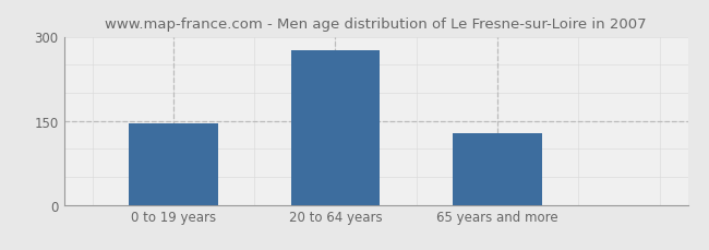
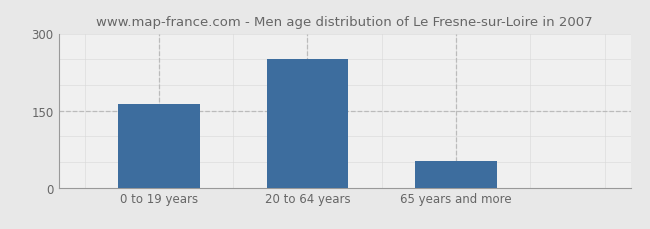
0 to 19 years: 145 -> 162
20 to 64 years: 275 -> 250
65 years and more: 128 -> 52
